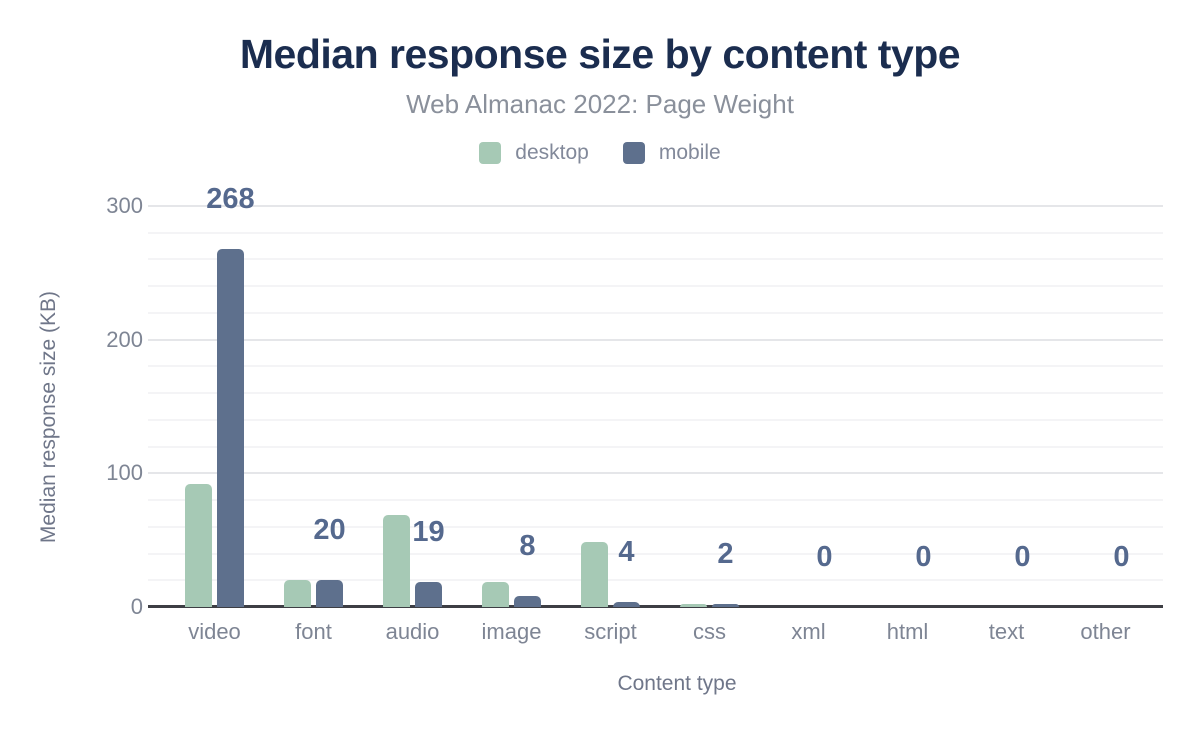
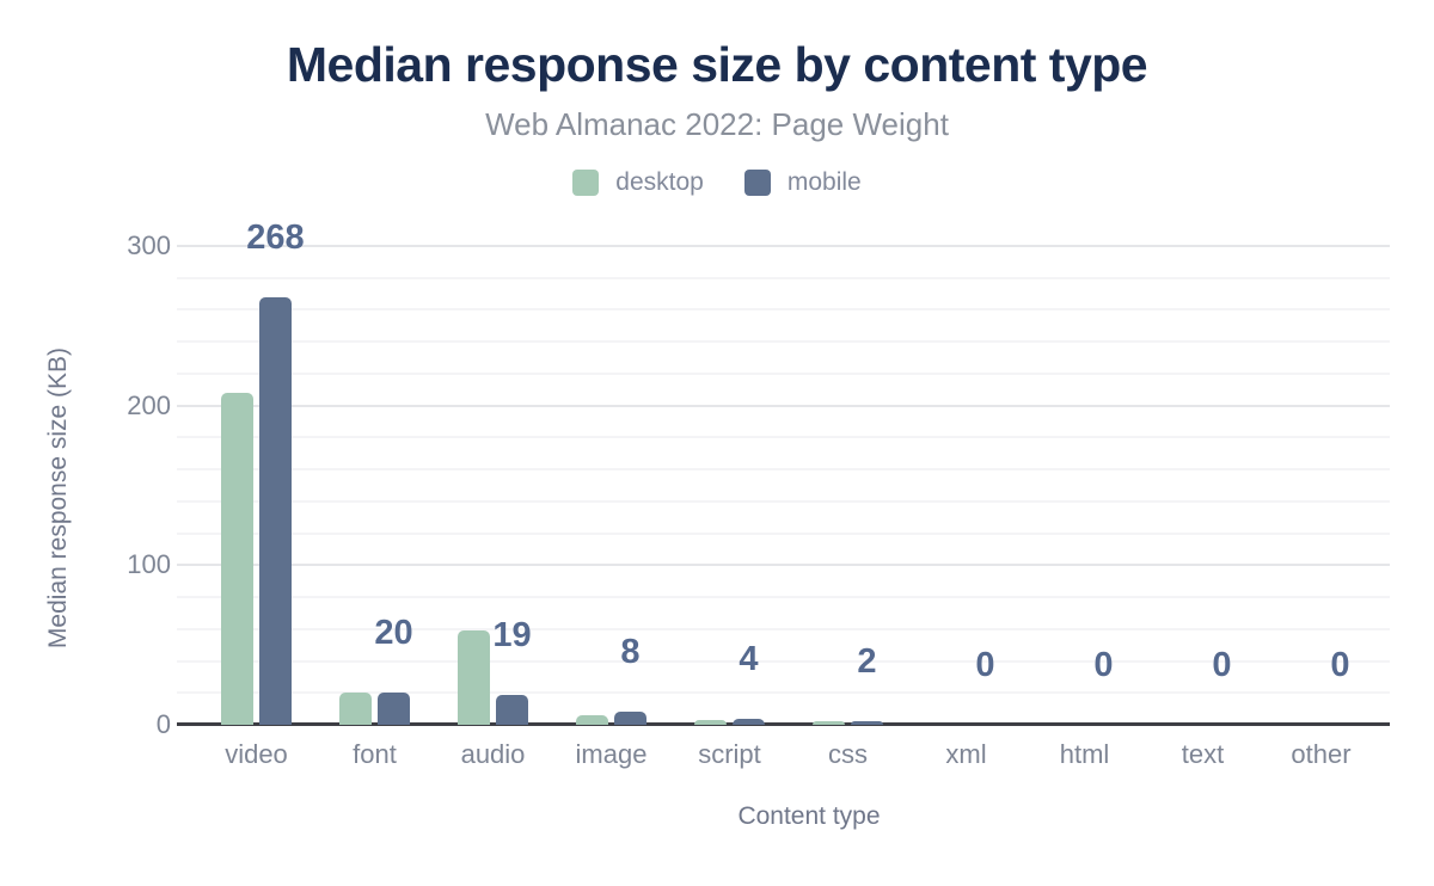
desktop/video: 92 -> 208
desktop/audio: 69 -> 59
desktop/image: 19 -> 6
desktop/script: 49 -> 3
